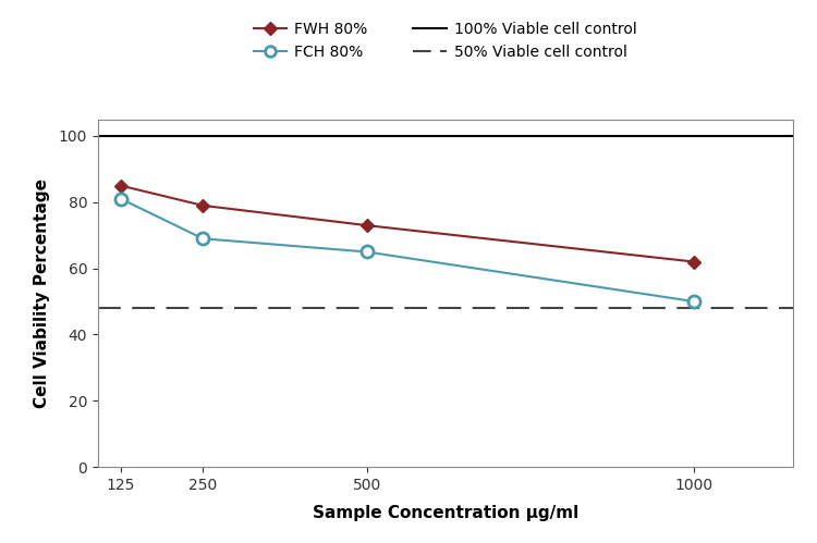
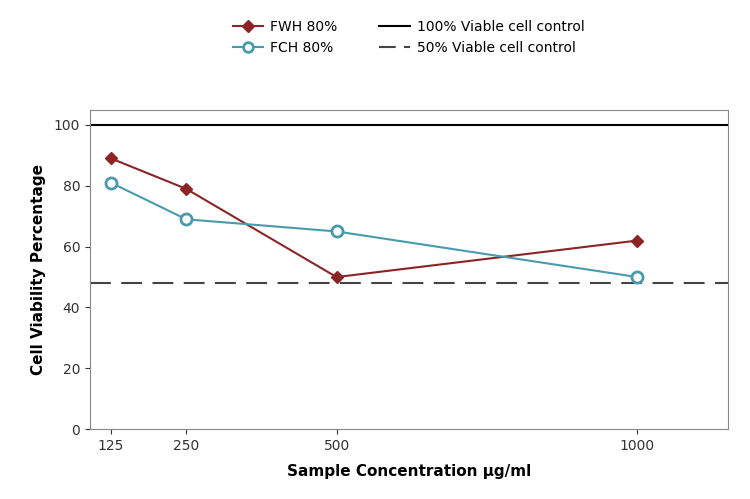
FWH 80%/125: 85 -> 89
FWH 80%/500: 73 -> 50
